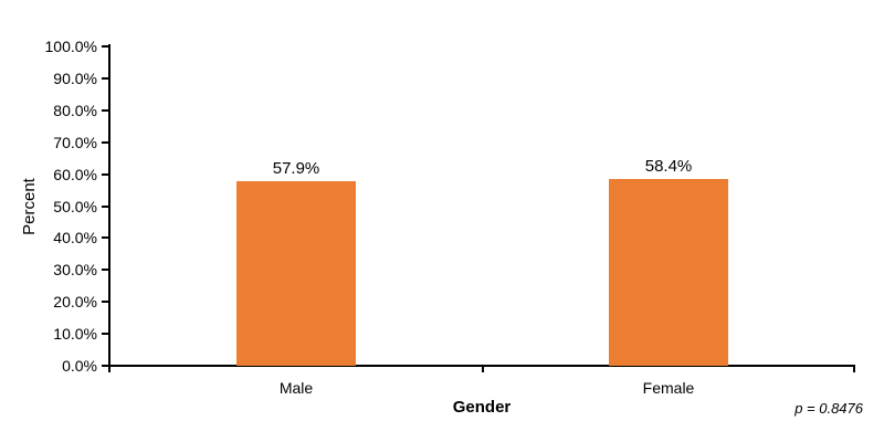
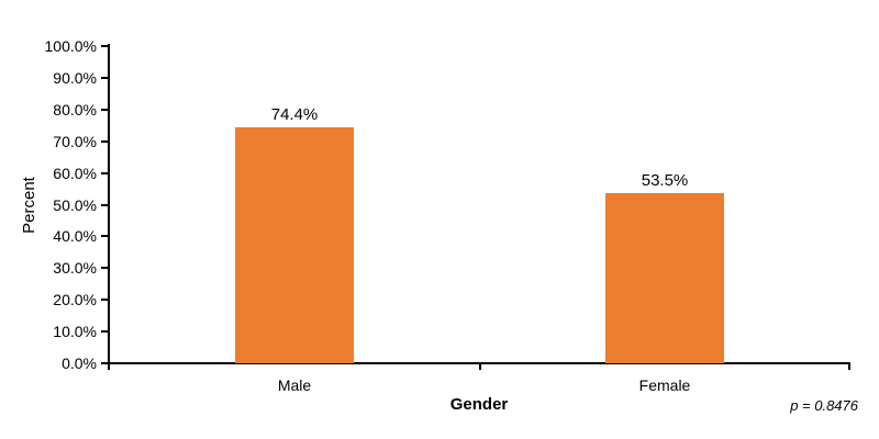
Male: 57.9% -> 74.4%
Female: 58.4% -> 53.5%
